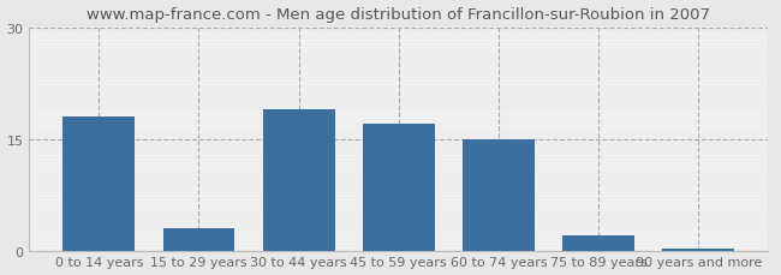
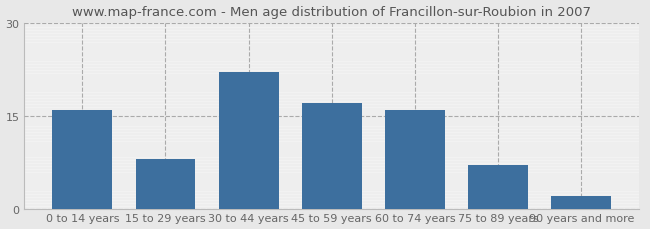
0 to 14 years: 18.0 -> 16.0
15 to 29 years: 3.0 -> 8.0
30 to 44 years: 19.0 -> 22.0
60 to 74 years: 15.0 -> 16.0
75 to 89 years: 2.0 -> 7.0
90 years and more: 0.2 -> 2.0
